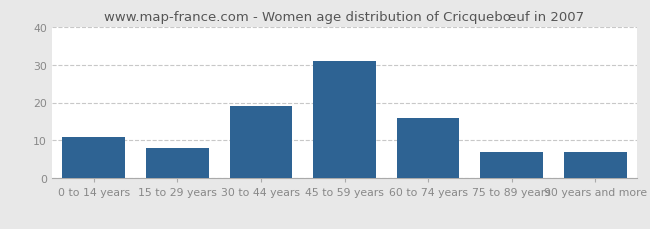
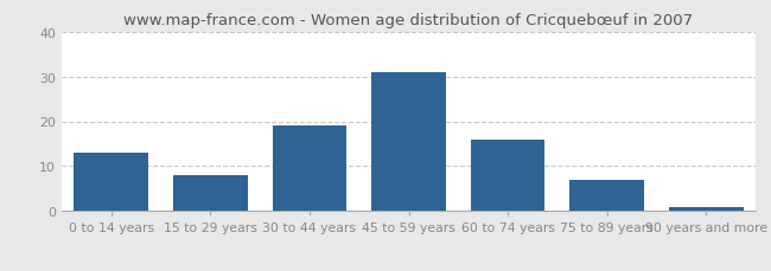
0 to 14 years: 11 -> 13
90 years and more: 7 -> 1
